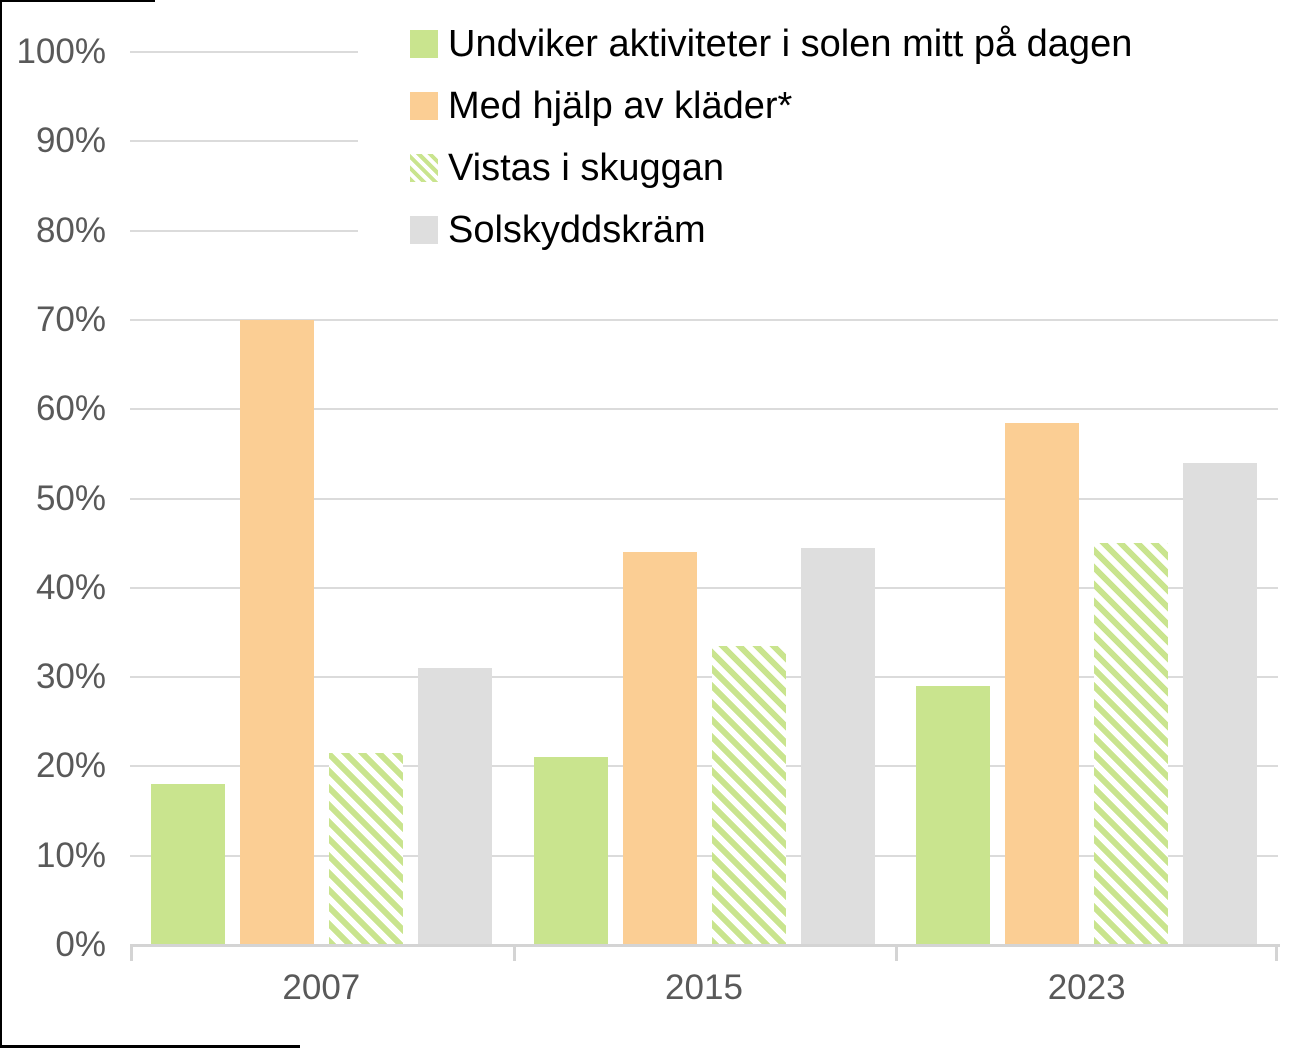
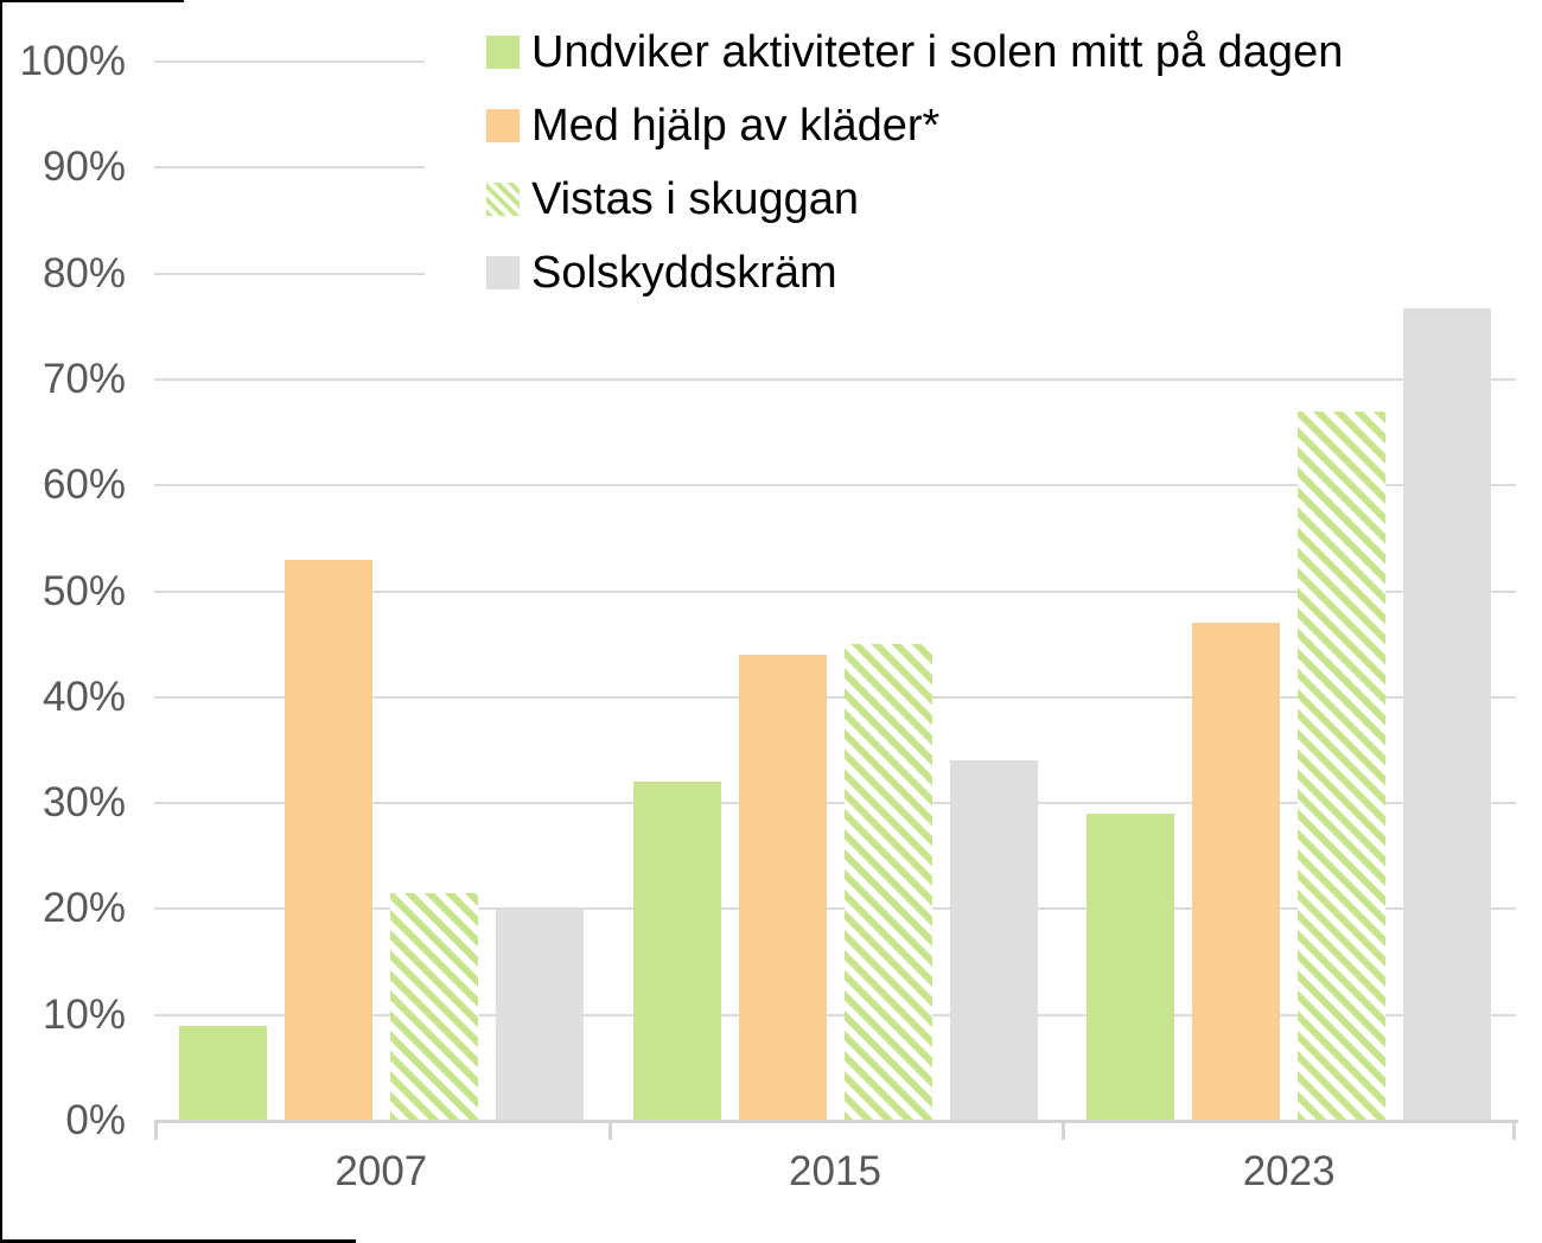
Undviker aktiviteter i solen mitt på dagen/2007: 18% -> 9%
Med hjälp av kläder*/2007: 70% -> 53%
Solskyddskräm/2007: 31% -> 20%
Undviker aktiviteter i solen mitt på dagen/2015: 21% -> 32%
Vistas i skuggan/2015: 34% -> 45%
Solskyddskräm/2015: 44% -> 34%
Med hjälp av kläder*/2023: 58% -> 47%
Vistas i skuggan/2023: 45% -> 67%
Solskyddskräm/2023: 54% -> 82%
